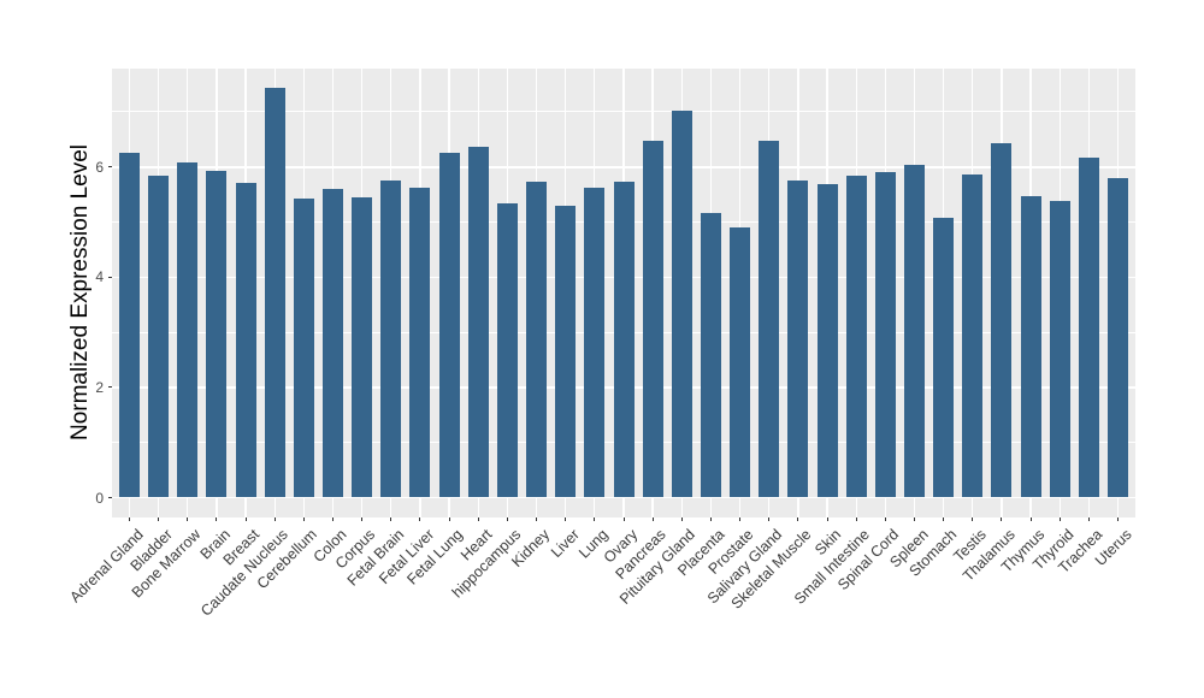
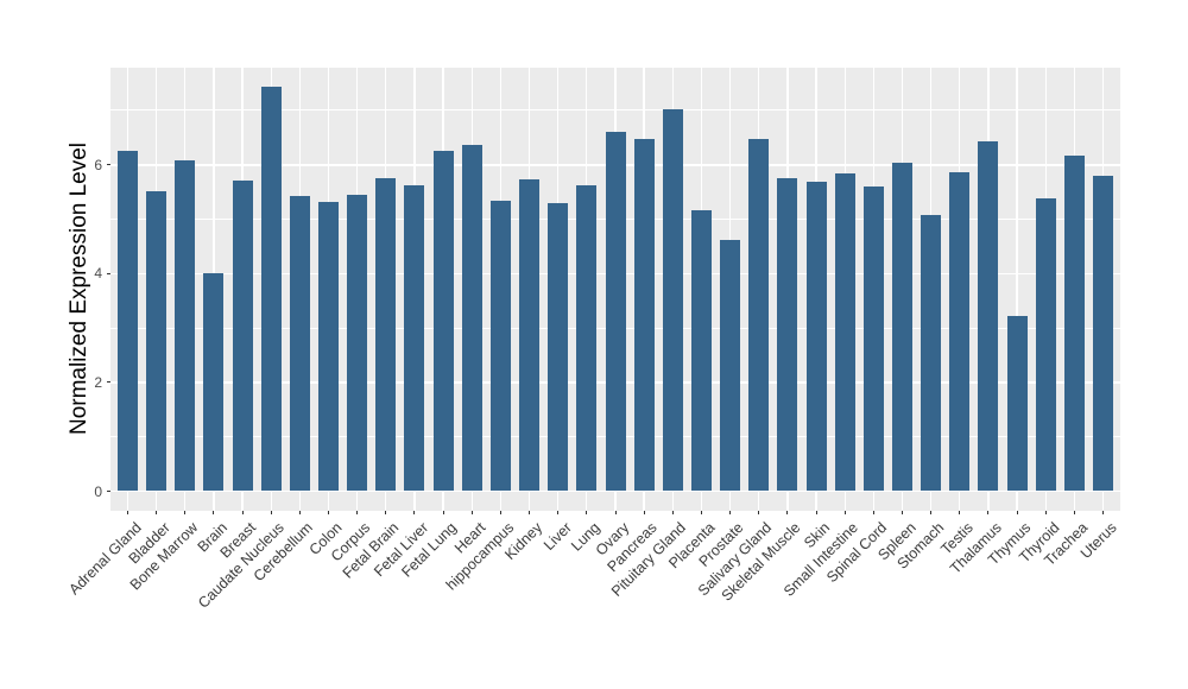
Bladder: 5.8 -> 5.5
Brain: 5.9 -> 4.0
Colon: 5.6 -> 5.3
Ovary: 5.7 -> 6.6
Prostate: 4.9 -> 4.6
Spinal Cord: 5.9 -> 5.6
Thymus: 5.5 -> 3.2
